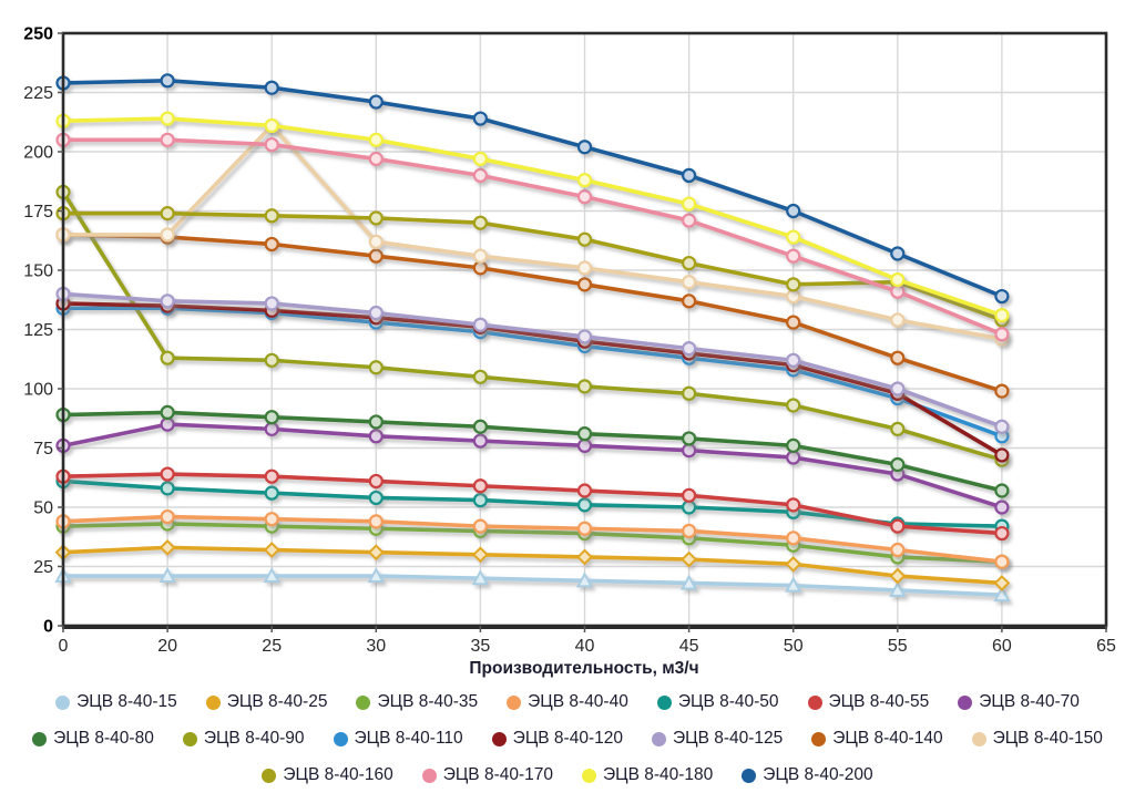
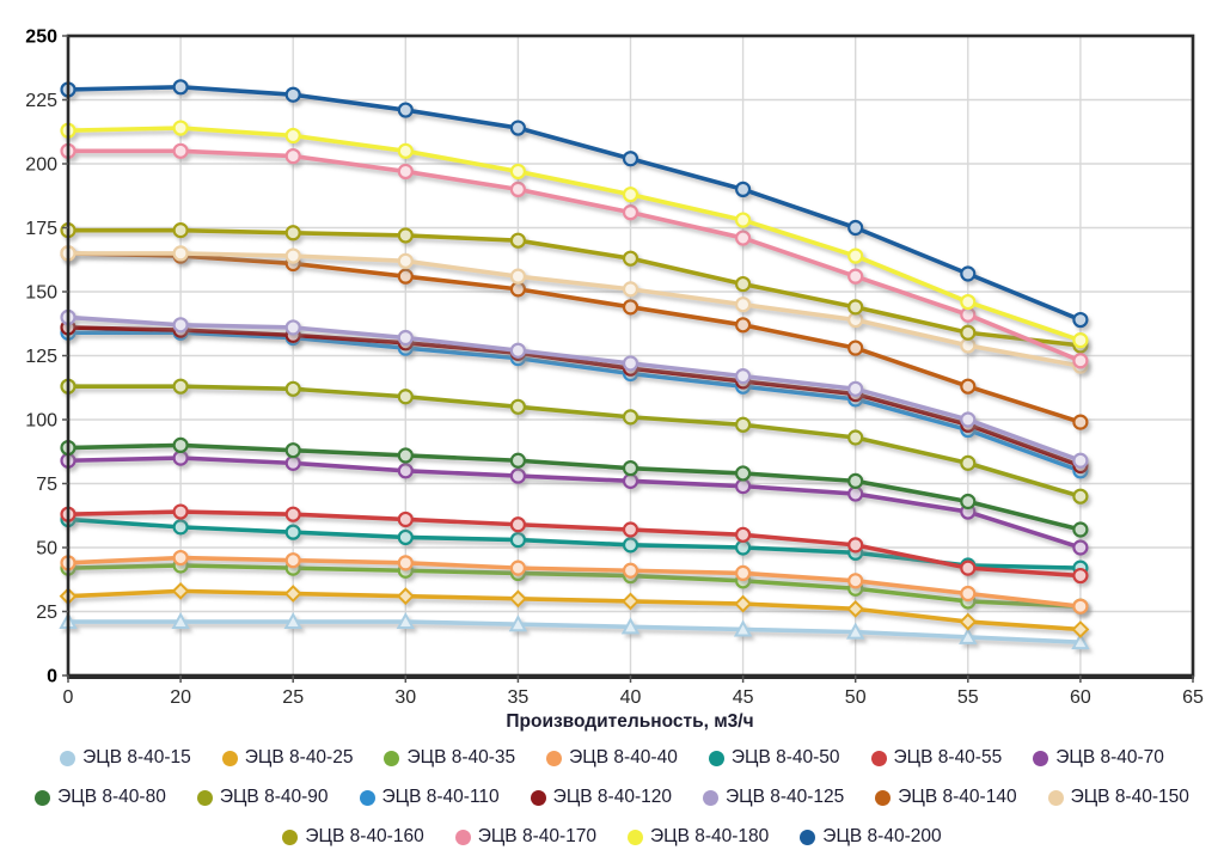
ЭЦВ 8-40-70/0: 76 -> 84
ЭЦВ 8-40-90/0: 183 -> 113
ЭЦВ 8-40-150/25: 211 -> 164
ЭЦВ 8-40-160/55: 145 -> 134
ЭЦВ 8-40-120/60: 72 -> 82
